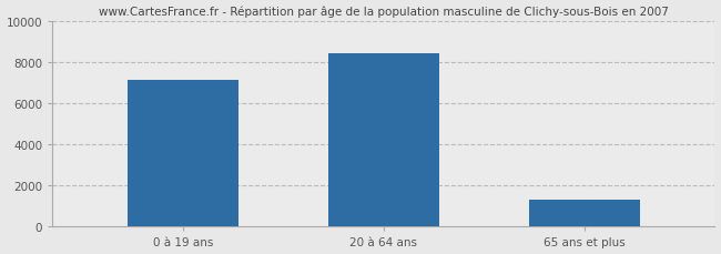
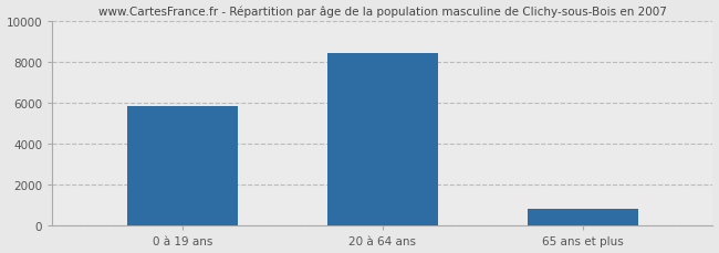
0 à 19 ans: 7100 -> 5800
65 ans et plus: 1300 -> 800
